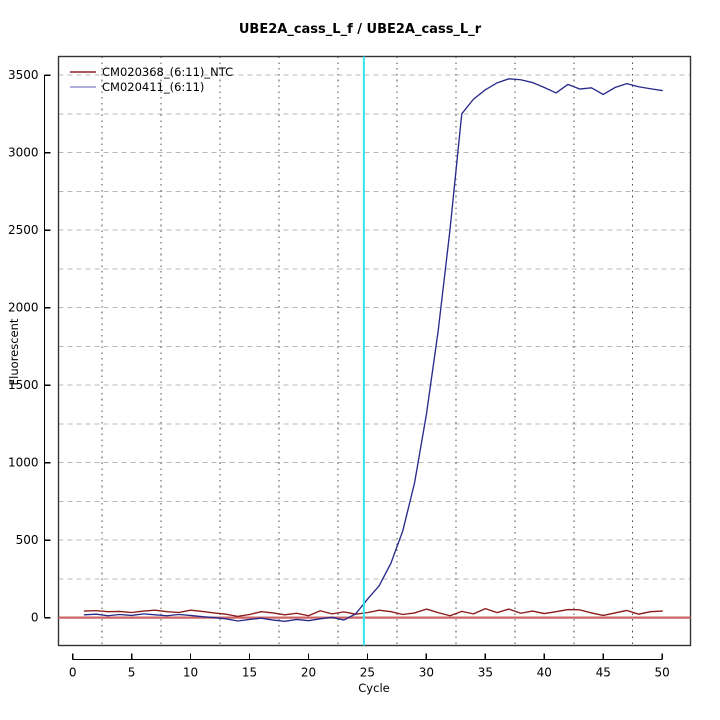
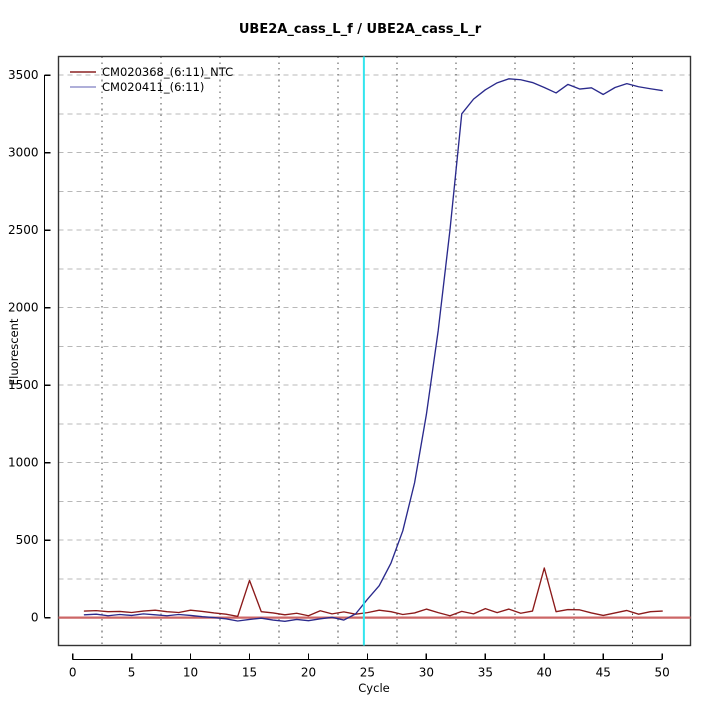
CM020368_(6:11)_NTC/15: 20 -> 240
CM020368_(6:11)_NTC/40: 30 -> 320
